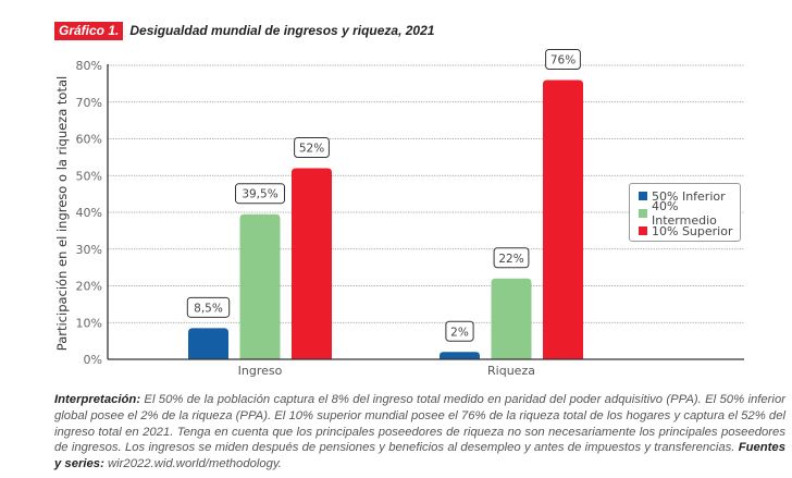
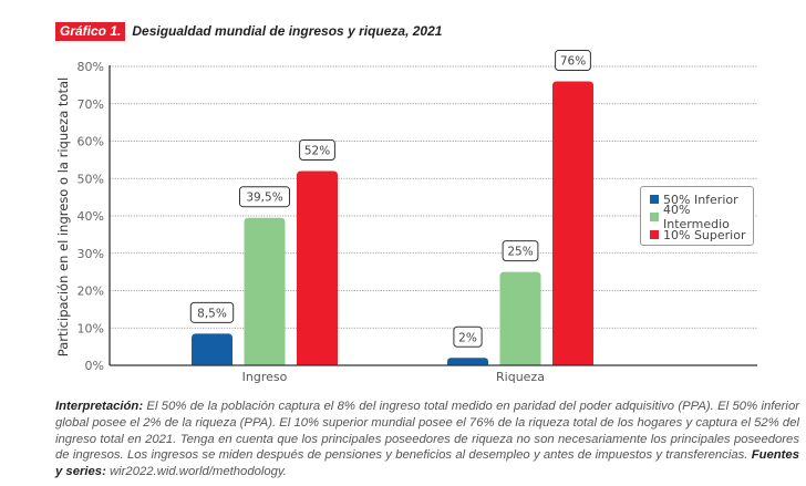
40% Intermedio/Riqueza: 22% -> 25%
